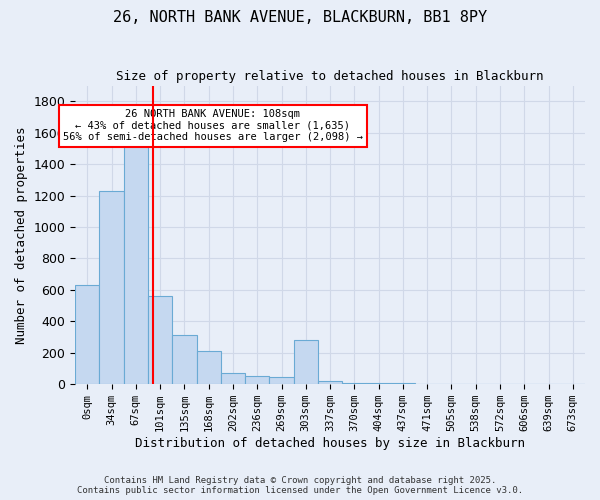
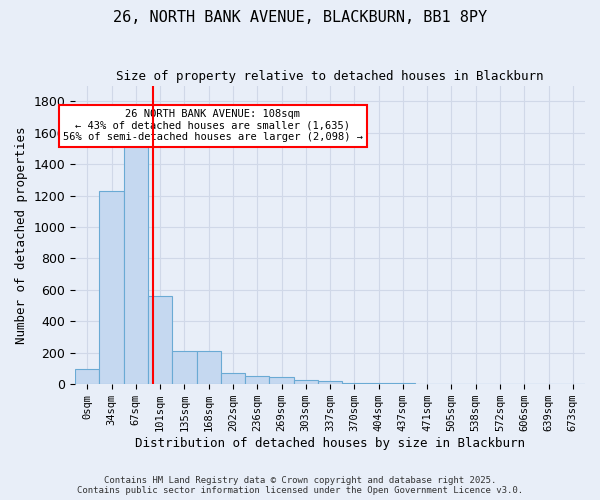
0sqm: 630 -> 100
135sqm: 310 -> 210
303sqm: 280 -> 30
